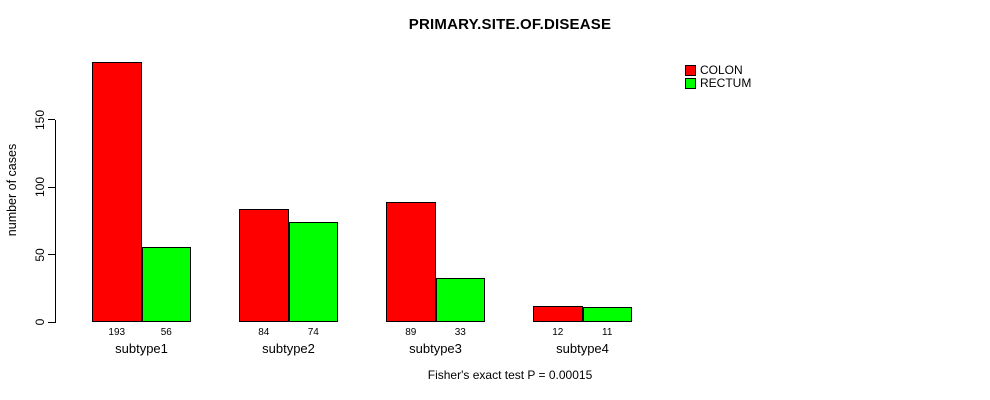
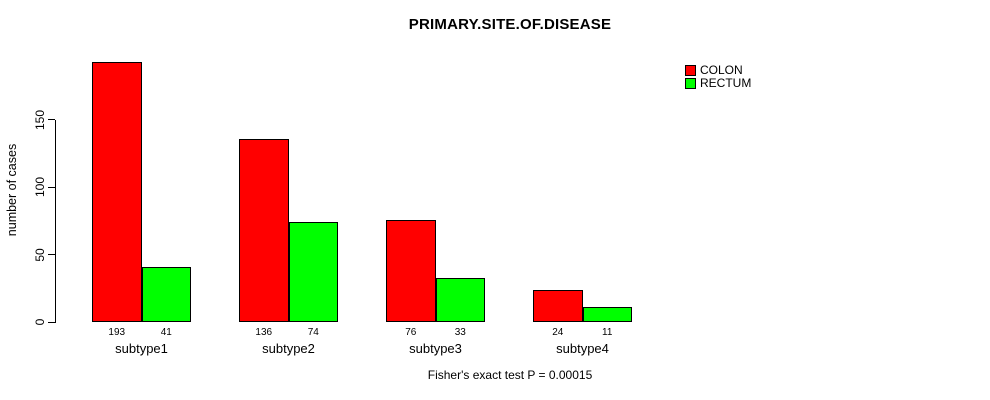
RECTUM/subtype1: 56 -> 41
COLON/subtype2: 84 -> 136
COLON/subtype3: 89 -> 76
COLON/subtype4: 12 -> 24
